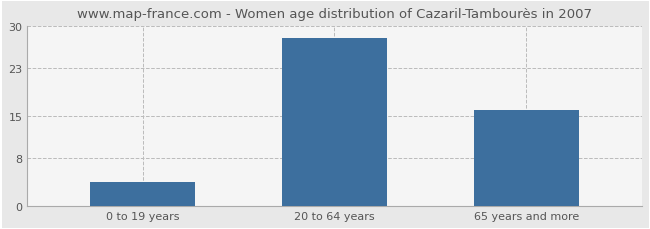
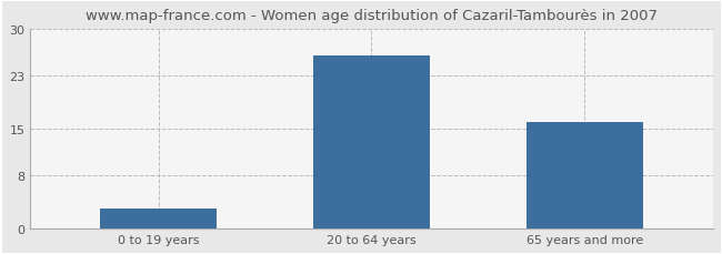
0 to 19 years: 4 -> 3
20 to 64 years: 28 -> 26
